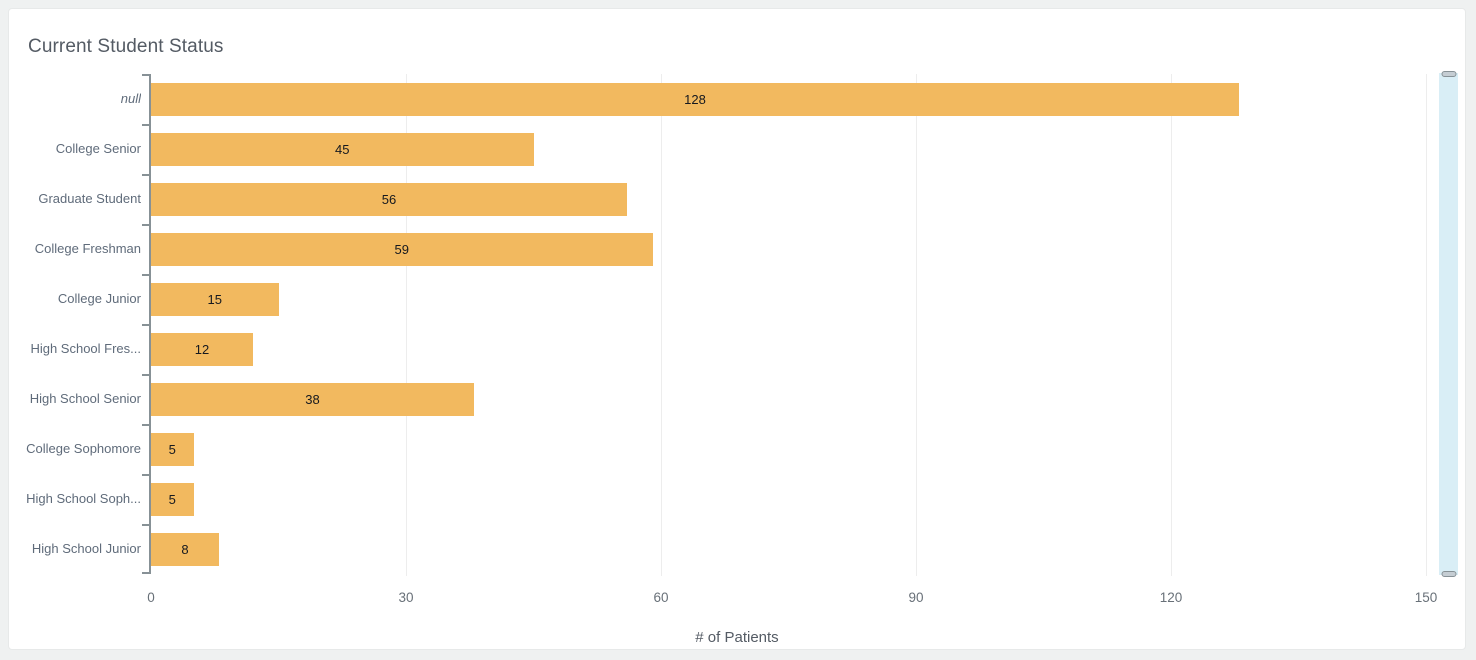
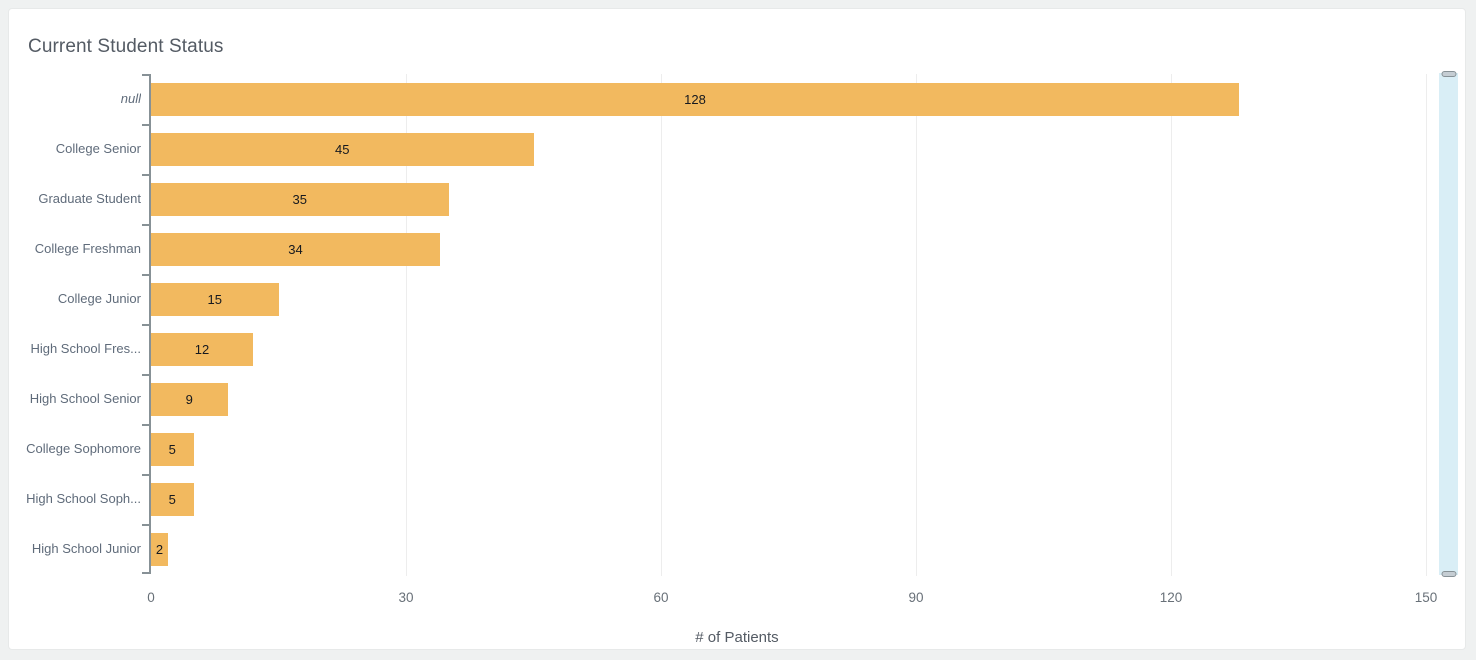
Graduate Student: 56 -> 35
College Freshman: 59 -> 34
High School Senior: 38 -> 9
High School Junior: 8 -> 2
